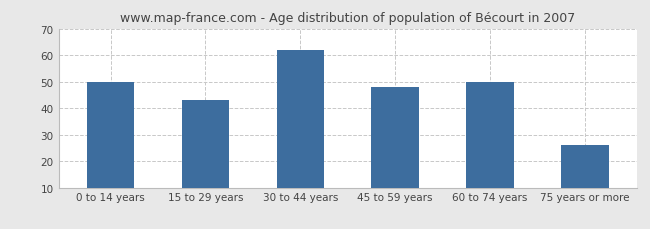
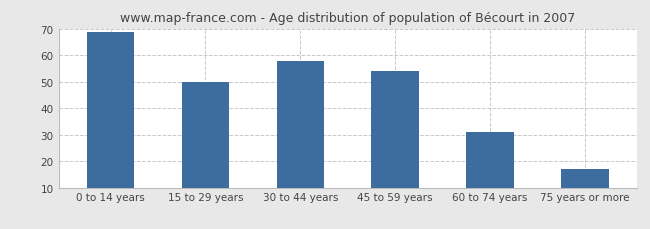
0 to 14 years: 50 -> 69
15 to 29 years: 43 -> 50
30 to 44 years: 62 -> 58
45 to 59 years: 48 -> 54
60 to 74 years: 50 -> 31
75 years or more: 26 -> 17
